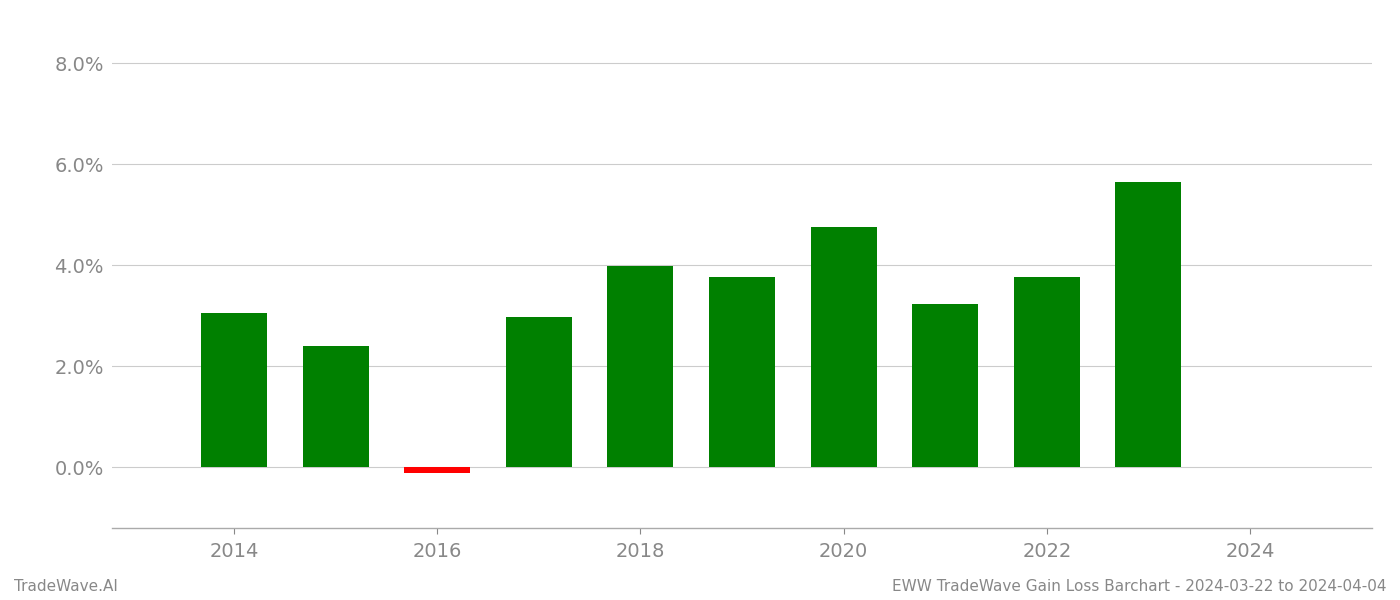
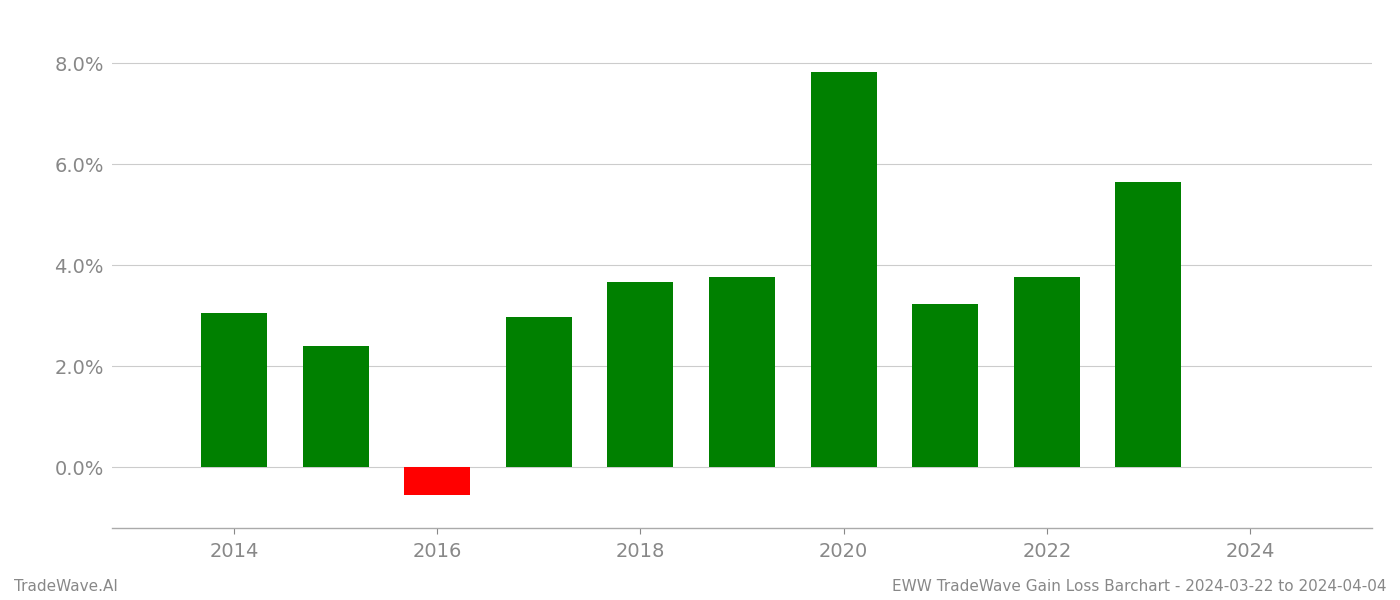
2016: -0.12% -> -0.55%
2018: 3.98% -> 3.68%
2020: 4.76% -> 7.83%
